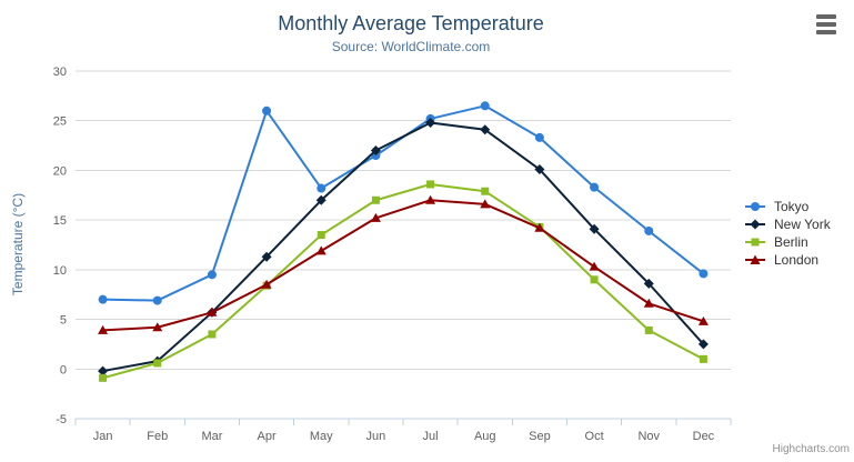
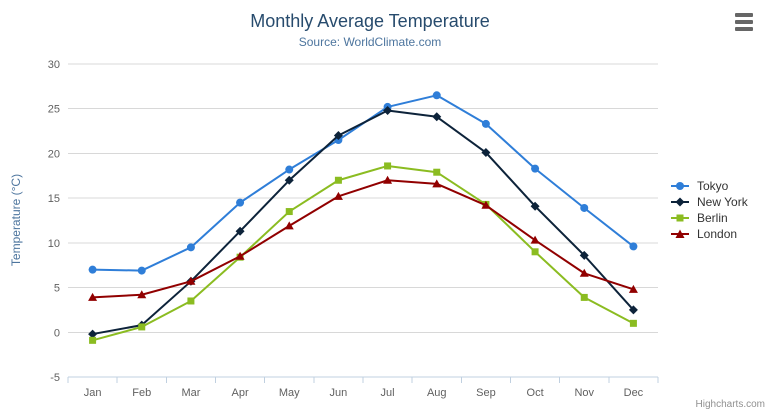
Tokyo/Apr: 26 -> 14
